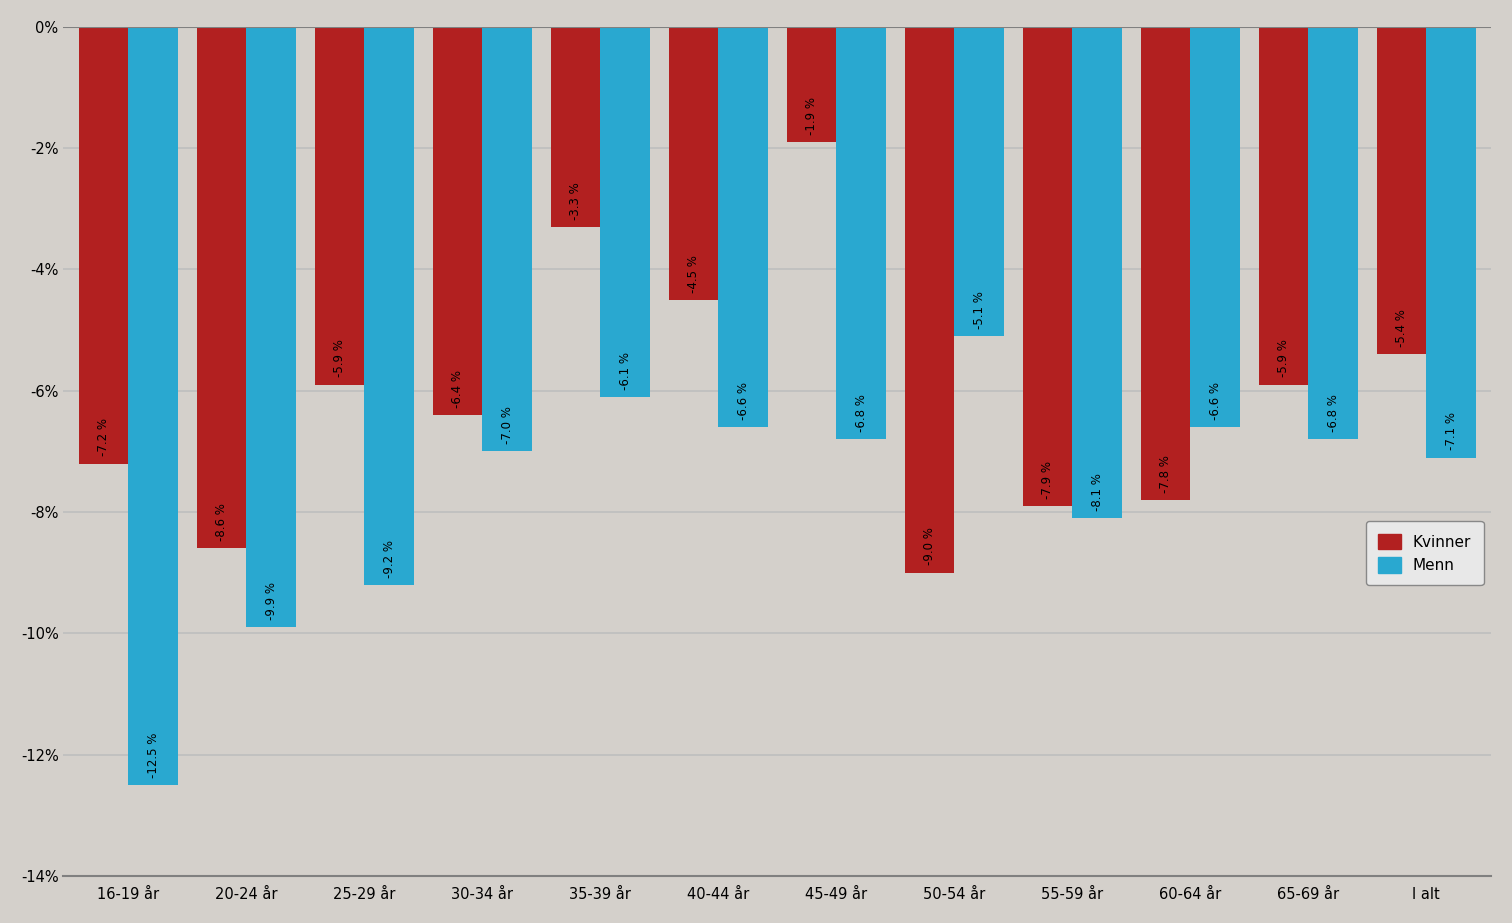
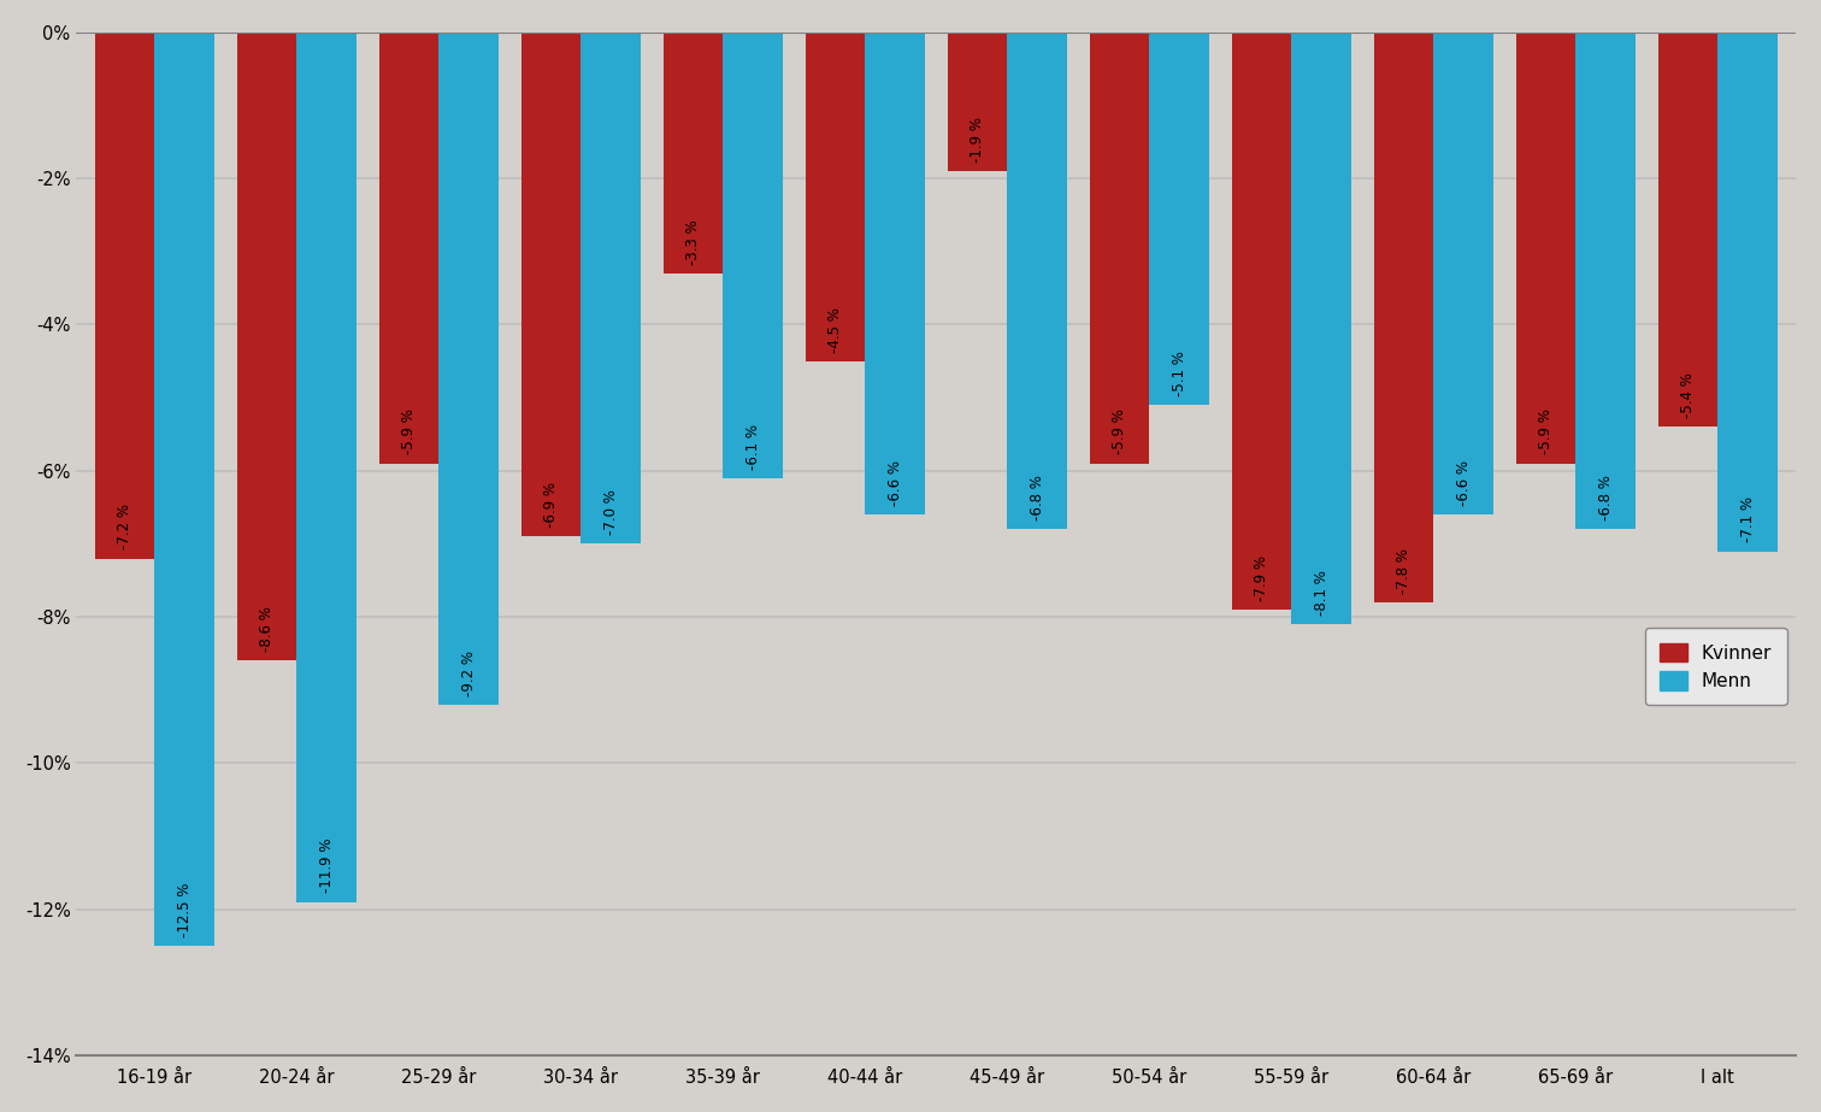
Menn/20-24 år: -9.9 -> -11.9
Kvinner/30-34 år: -6.4 -> -6.9
Kvinner/50-54 år: -9.0 -> -5.9
